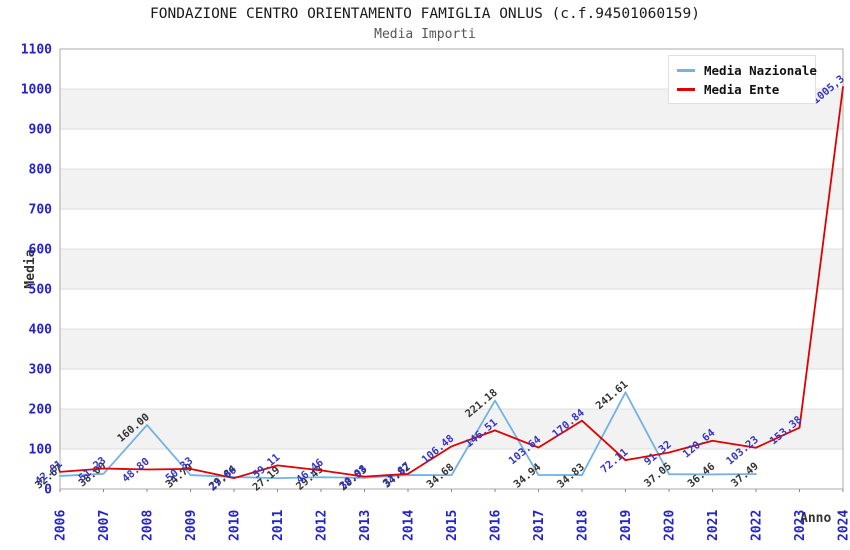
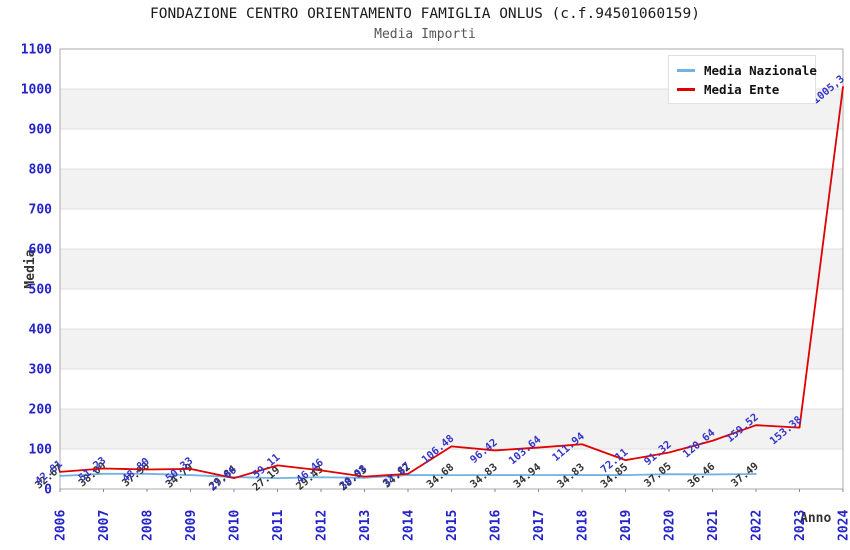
Media Nazionale/2008: 160.00 -> 37.98
Media Nazionale/2016: 221.18 -> 34.83
Media Ente/2016: 146.51 -> 96.42
Media Ente/2018: 170.84 -> 111.94
Media Nazionale/2019: 241.61 -> 34.85
Media Ente/2022: 103.23 -> 159.52
